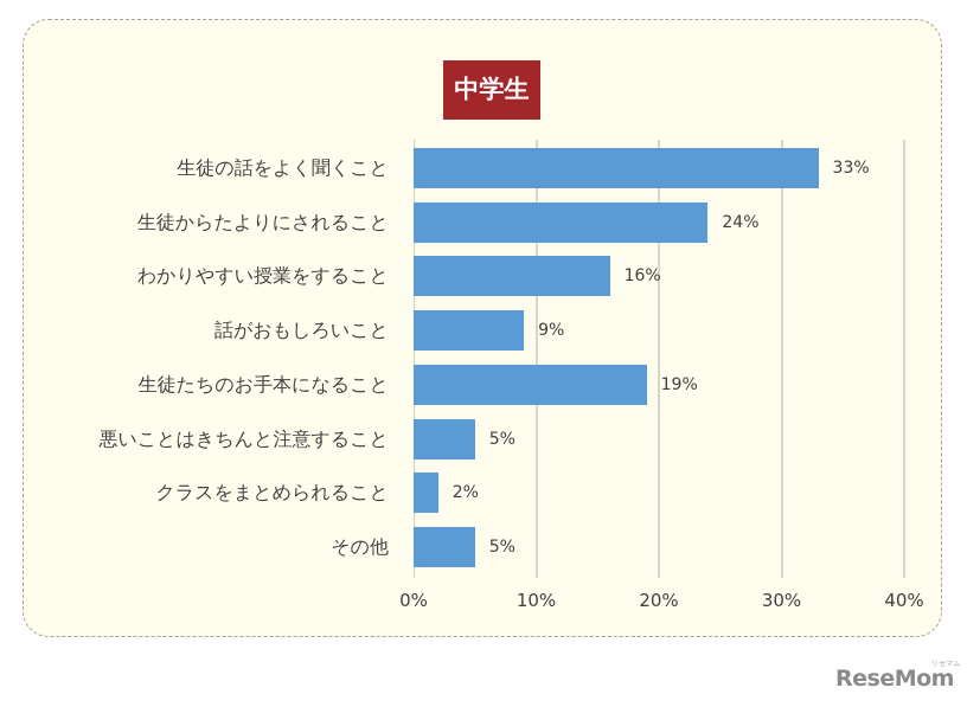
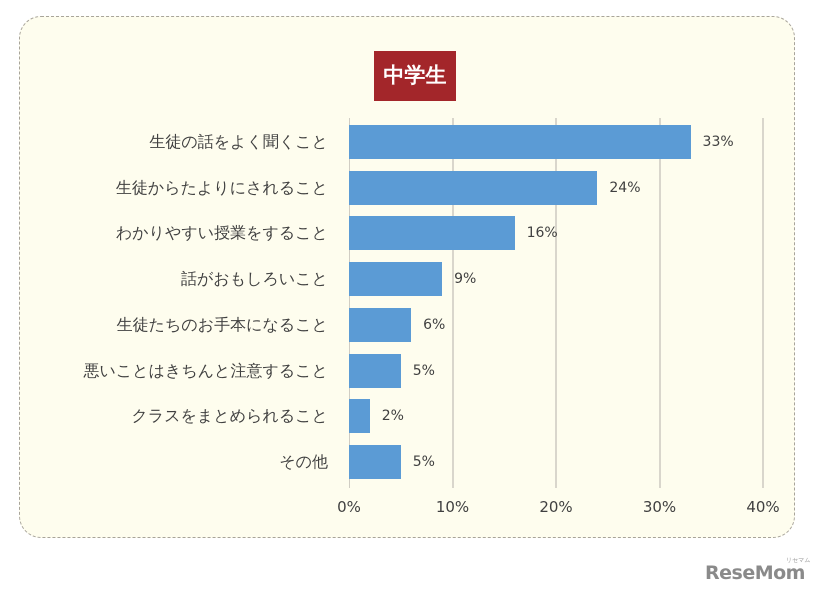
生徒たちのお手本になること: 19% -> 6%
